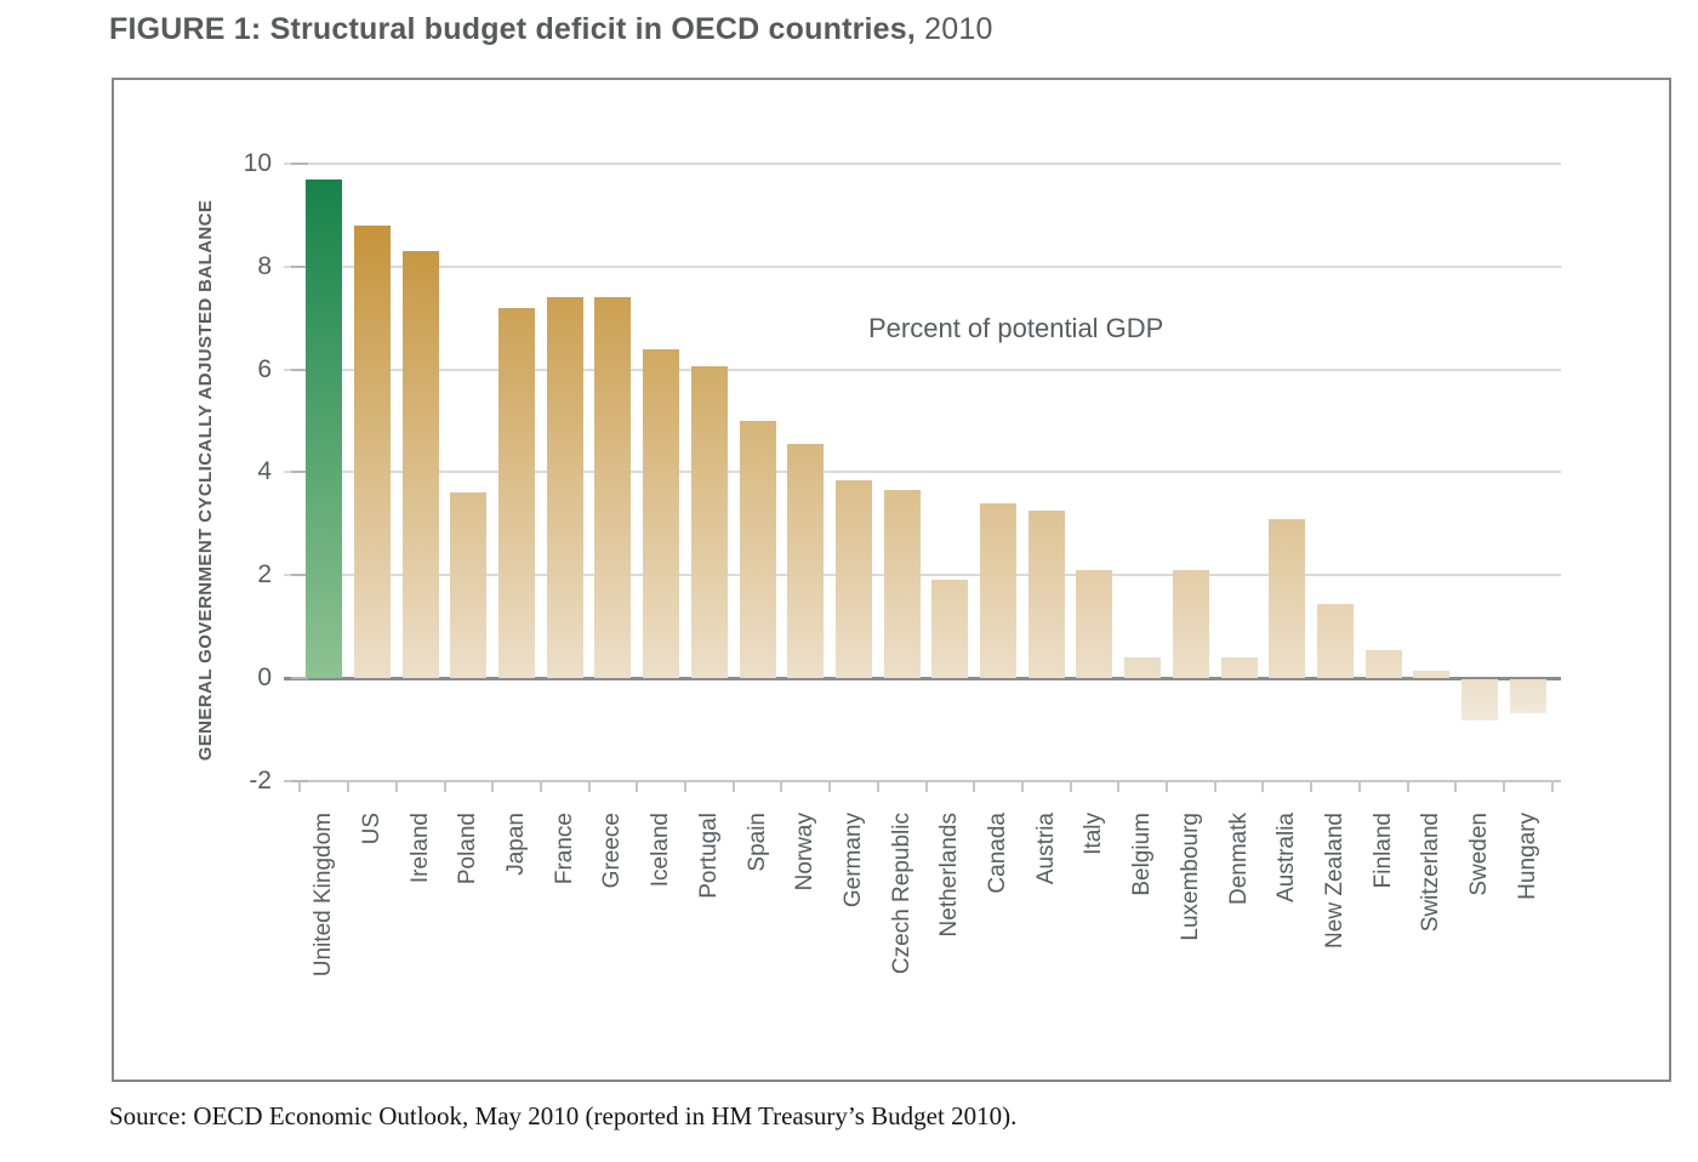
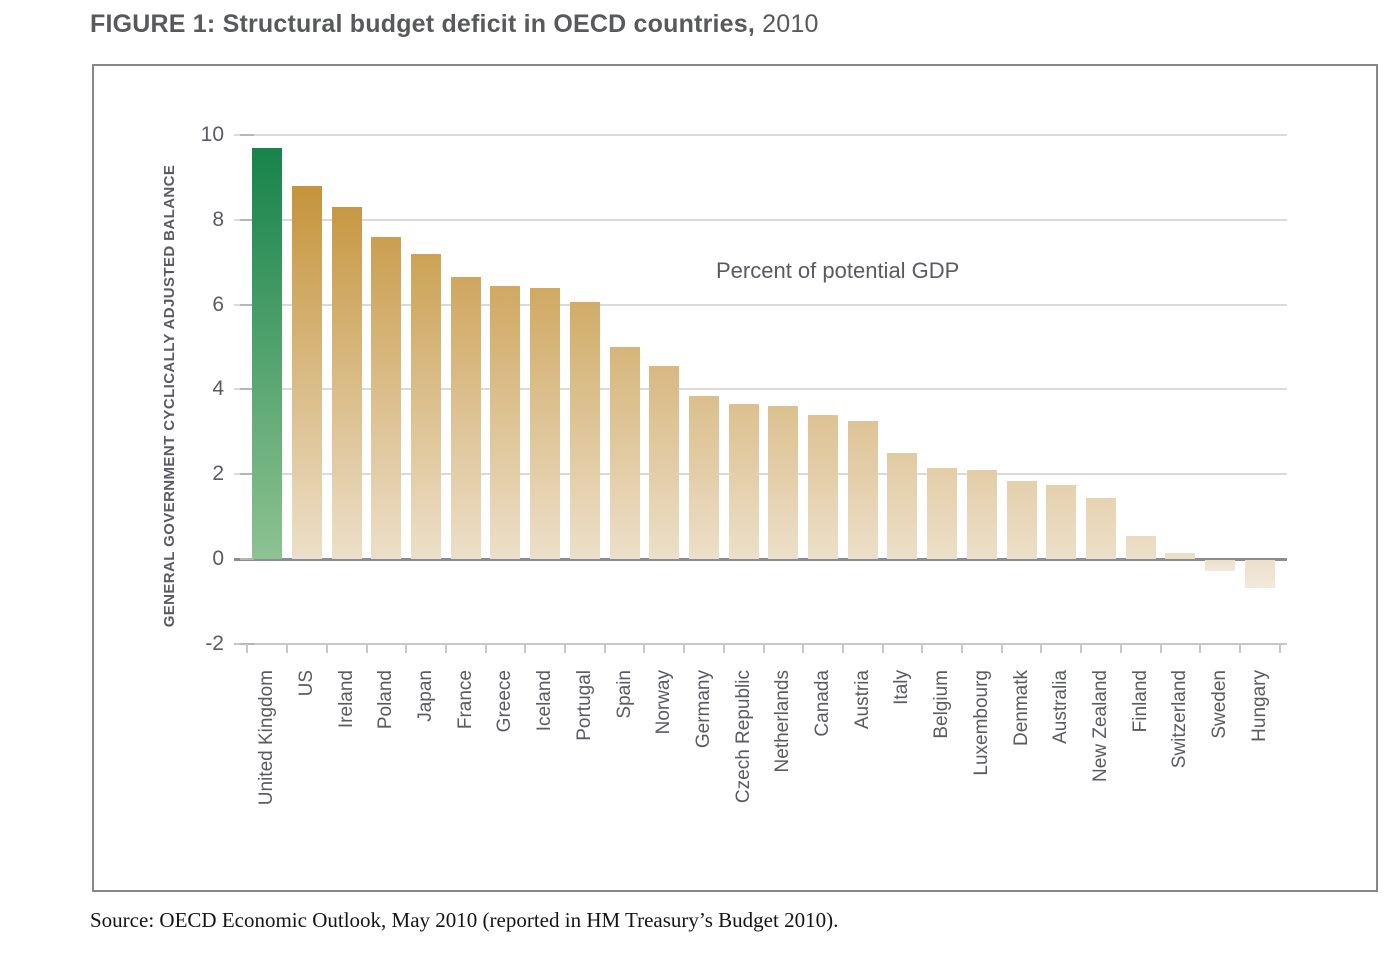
Poland: 3.6 -> 7.6
France: 7.4 -> 6.7
Greece: 7.4 -> 6.5
Netherlands: 1.9 -> 3.6
Italy: 2.1 -> 2.5
Belgium: 0.4 -> 2.1
Denmatk: 0.4 -> 1.9
Australia: 3.1 -> 1.8
Sweden: -0.8 -> -0.2
